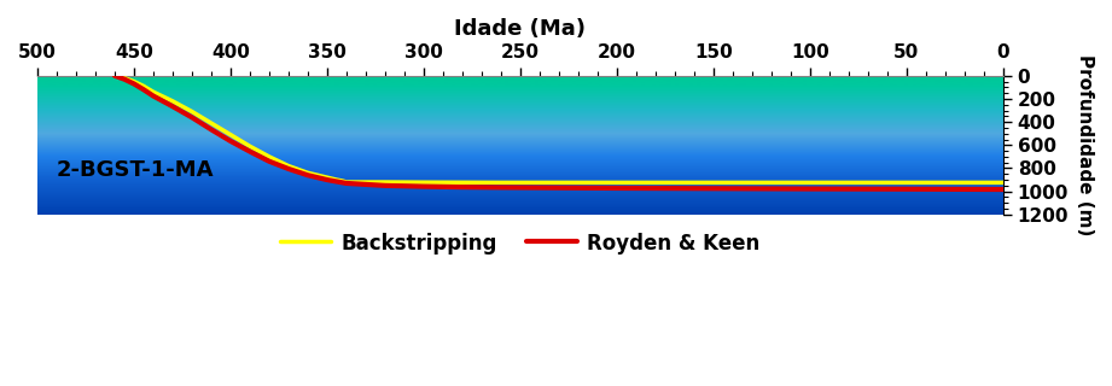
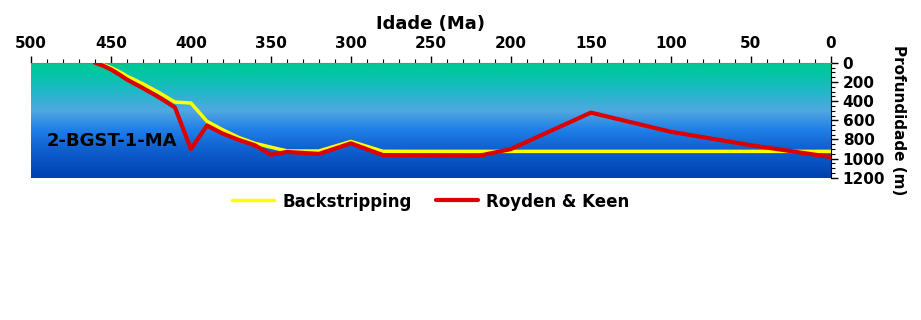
Backstripping/400: 510 -> 420
Royden & Keen/400: 560 -> 900
Royden & Keen/350: 900 -> 960
Backstripping/300: 920 -> 820
Royden & Keen/300: 960 -> 840
Royden & Keen/200: 970 -> 900
Royden & Keen/150: 980 -> 520
Royden & Keen/100: 980 -> 720
Royden & Keen/50: 980 -> 860
